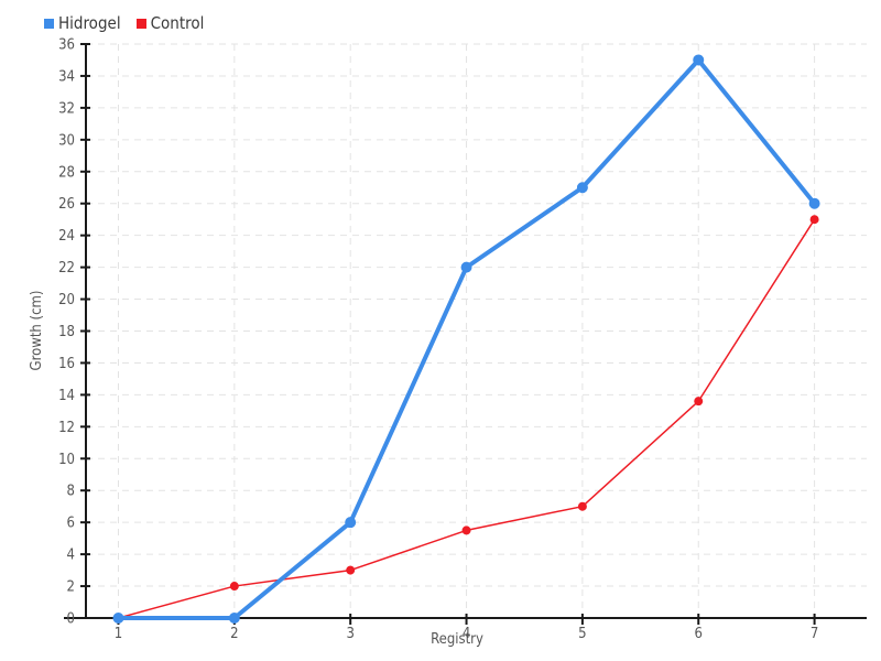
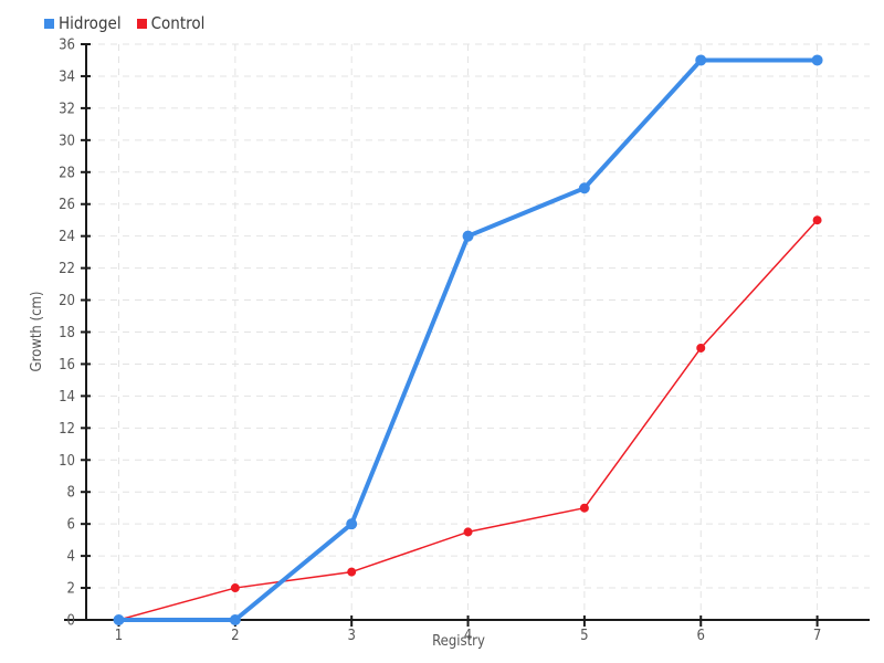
Hidrogel/4: 22 -> 24
Control/6: 13.6 -> 17.0
Hidrogel/7: 26 -> 35
